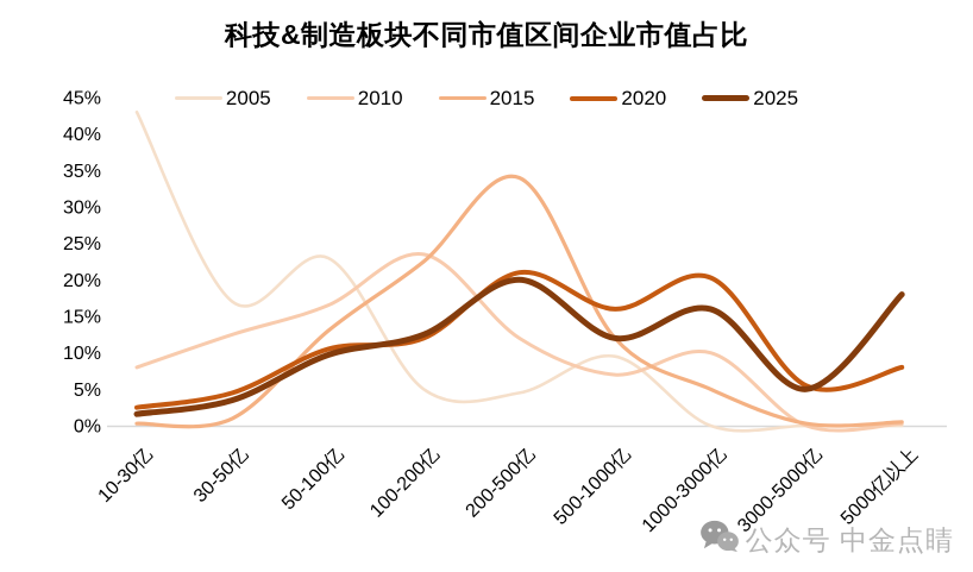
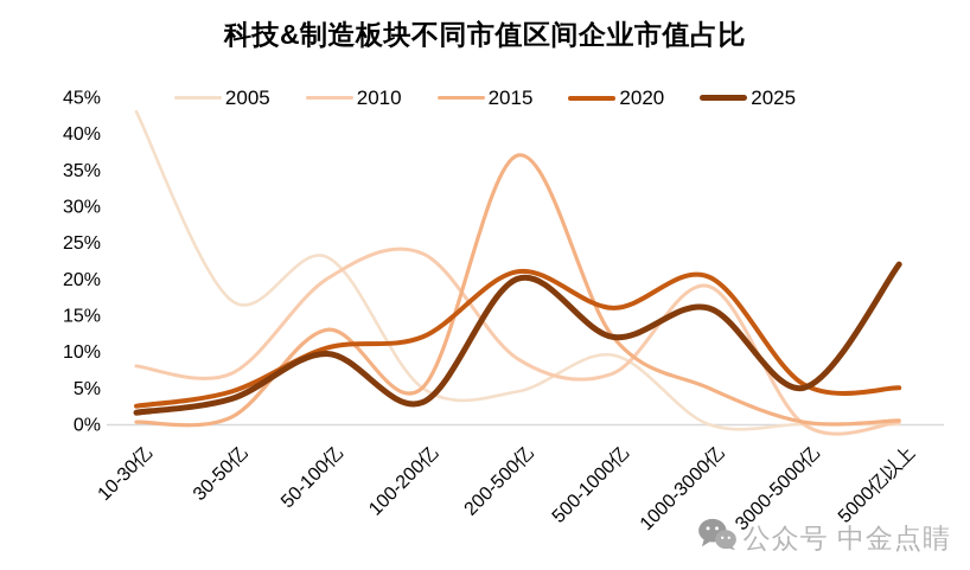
2010/30-50亿: 12% -> 7%
2010/50-100亿: 16% -> 20%
2015/100-200亿: 22% -> 5%
2025/100-200亿: 12% -> 3%
2010/200-500亿: 12% -> 9%
2015/200-500亿: 34% -> 37%
2010/1000-3000亿: 10% -> 19%
2020/5000亿以上: 8% -> 5%
2025/5000亿以上: 18% -> 22%
